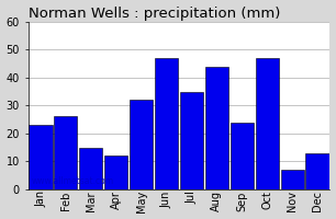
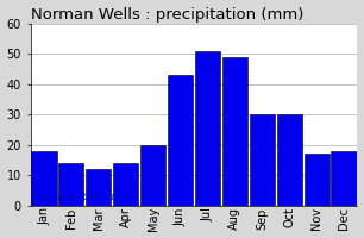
Jan: 23 -> 18
Feb: 26 -> 14
Mar: 15 -> 12
Apr: 12 -> 14
May: 32 -> 20
Jun: 47 -> 43
Jul: 35 -> 51
Aug: 44 -> 49
Sep: 24 -> 30
Oct: 47 -> 30
Nov: 7 -> 17
Dec: 13 -> 18
